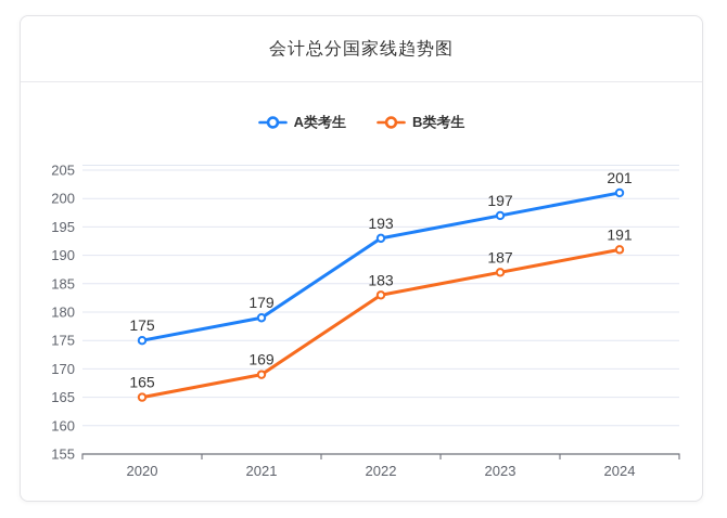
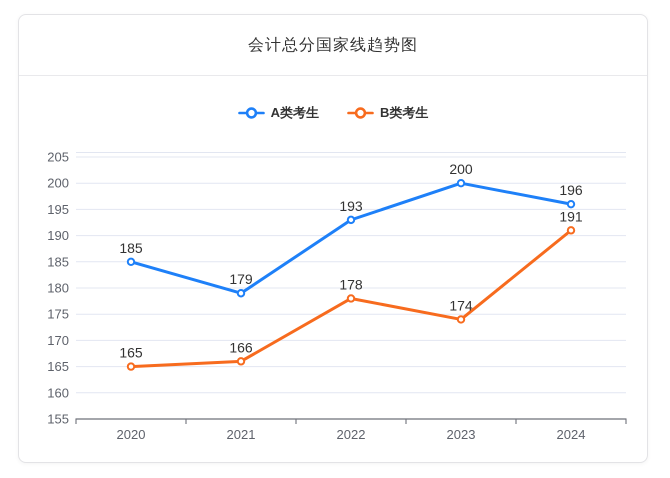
A类考生/2020: 175 -> 185
B类考生/2021: 169 -> 166
B类考生/2022: 183 -> 178
A类考生/2023: 197 -> 200
B类考生/2023: 187 -> 174
A类考生/2024: 201 -> 196
